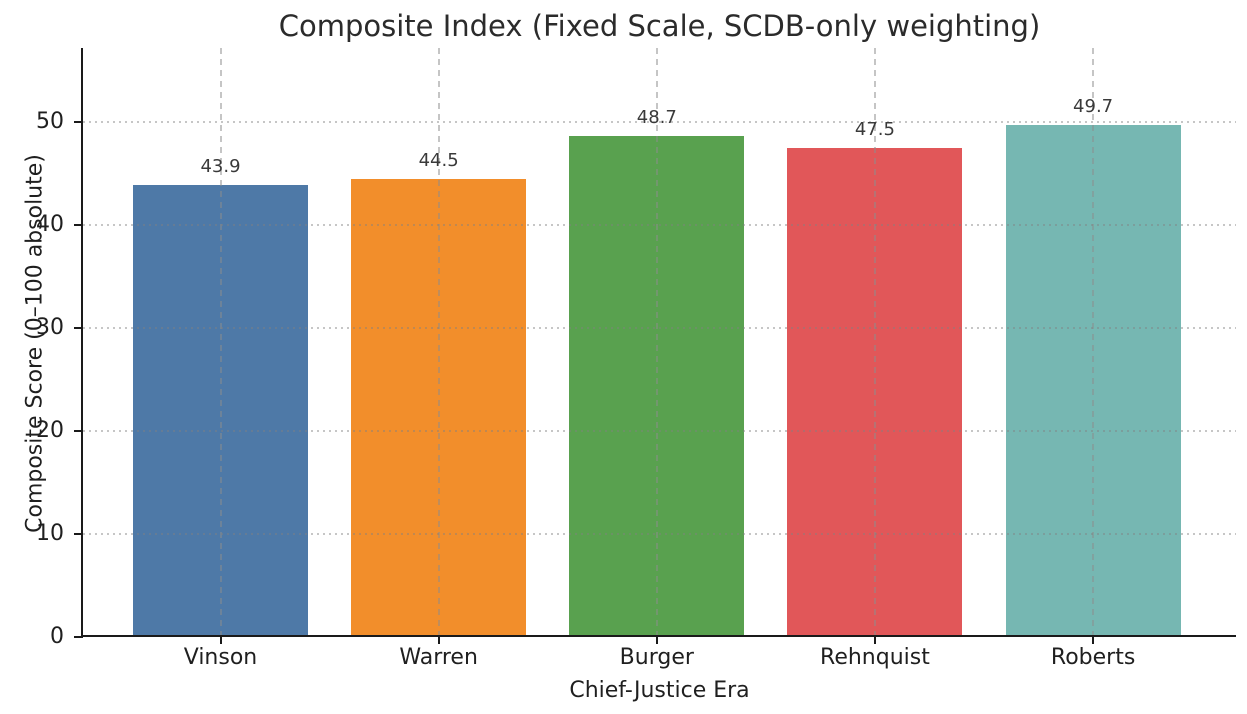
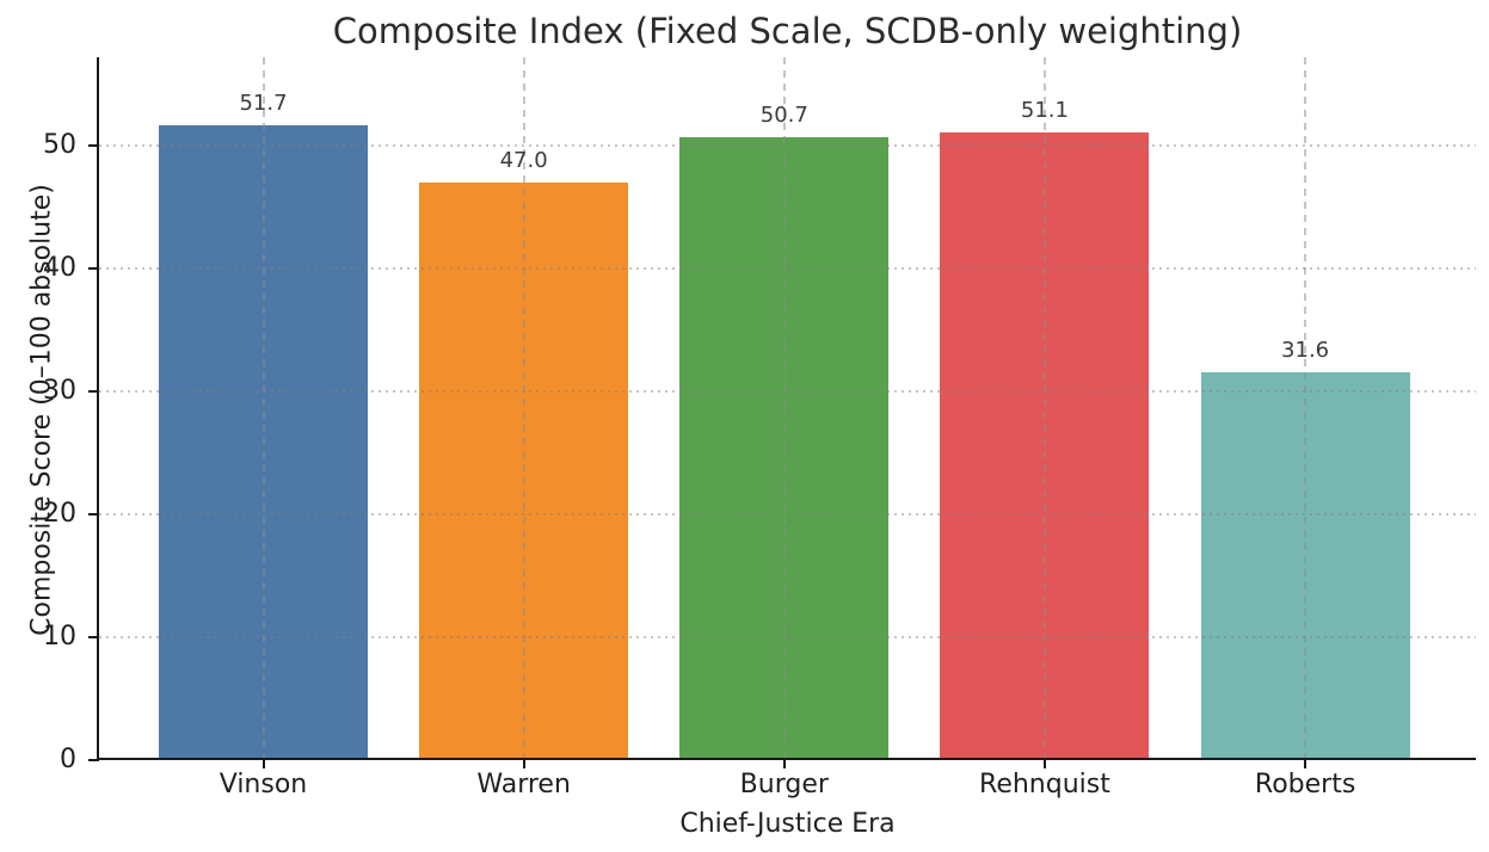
Vinson: 43.9 -> 51.7
Warren: 44.5 -> 47.0
Burger: 48.7 -> 50.7
Rehnquist: 47.5 -> 51.1
Roberts: 49.7 -> 31.6
